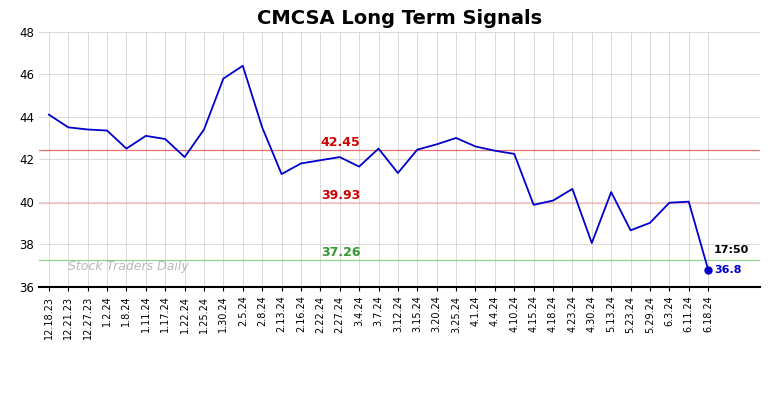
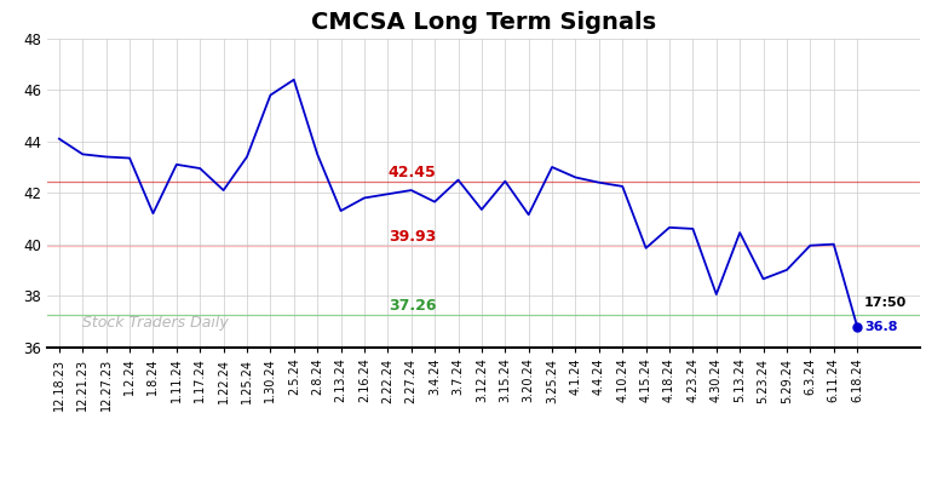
1.8.24: 42.50 -> 41.20
3.20.24: 42.70 -> 41.15
4.18.24: 40.05 -> 40.65
